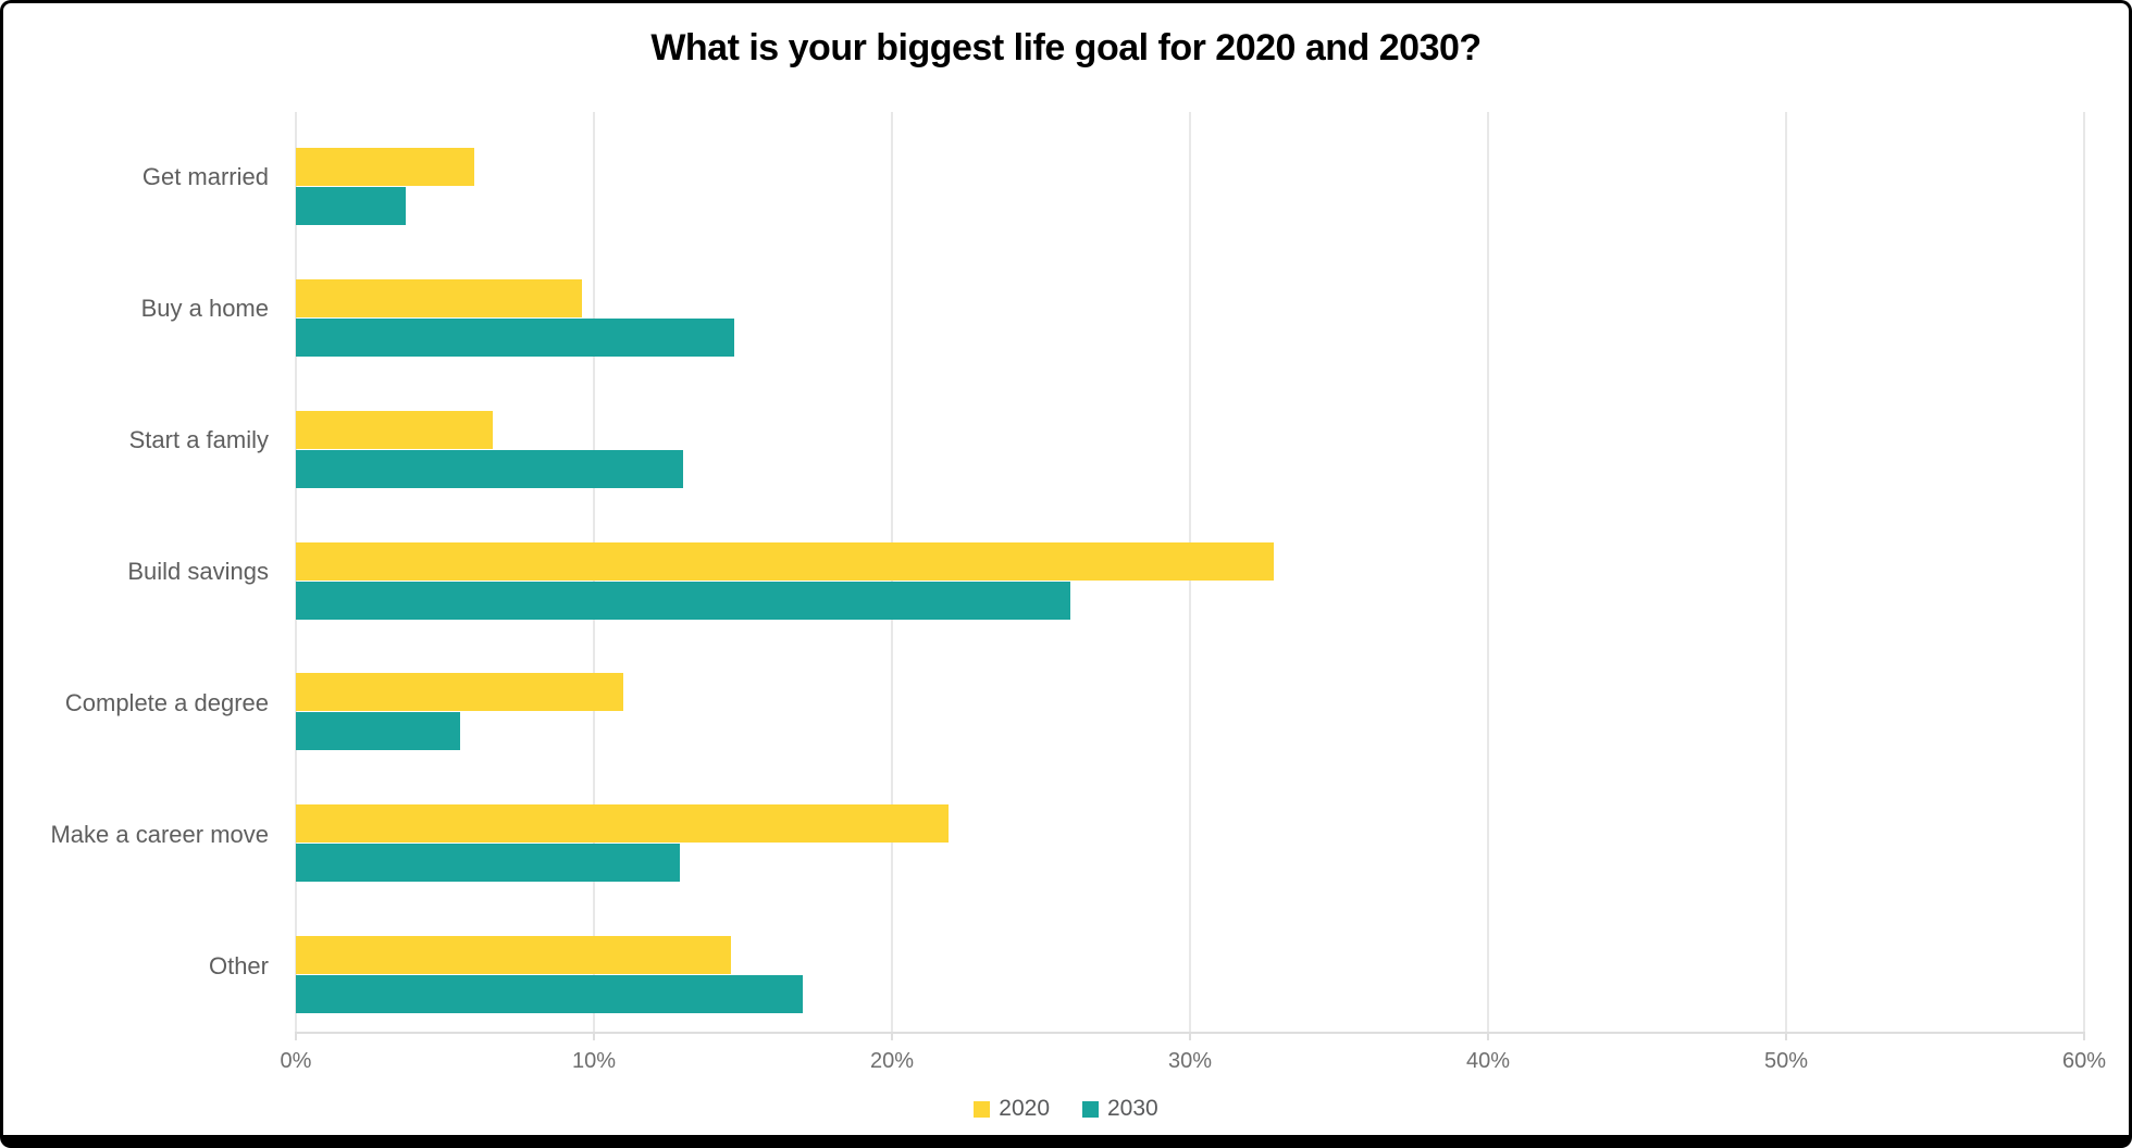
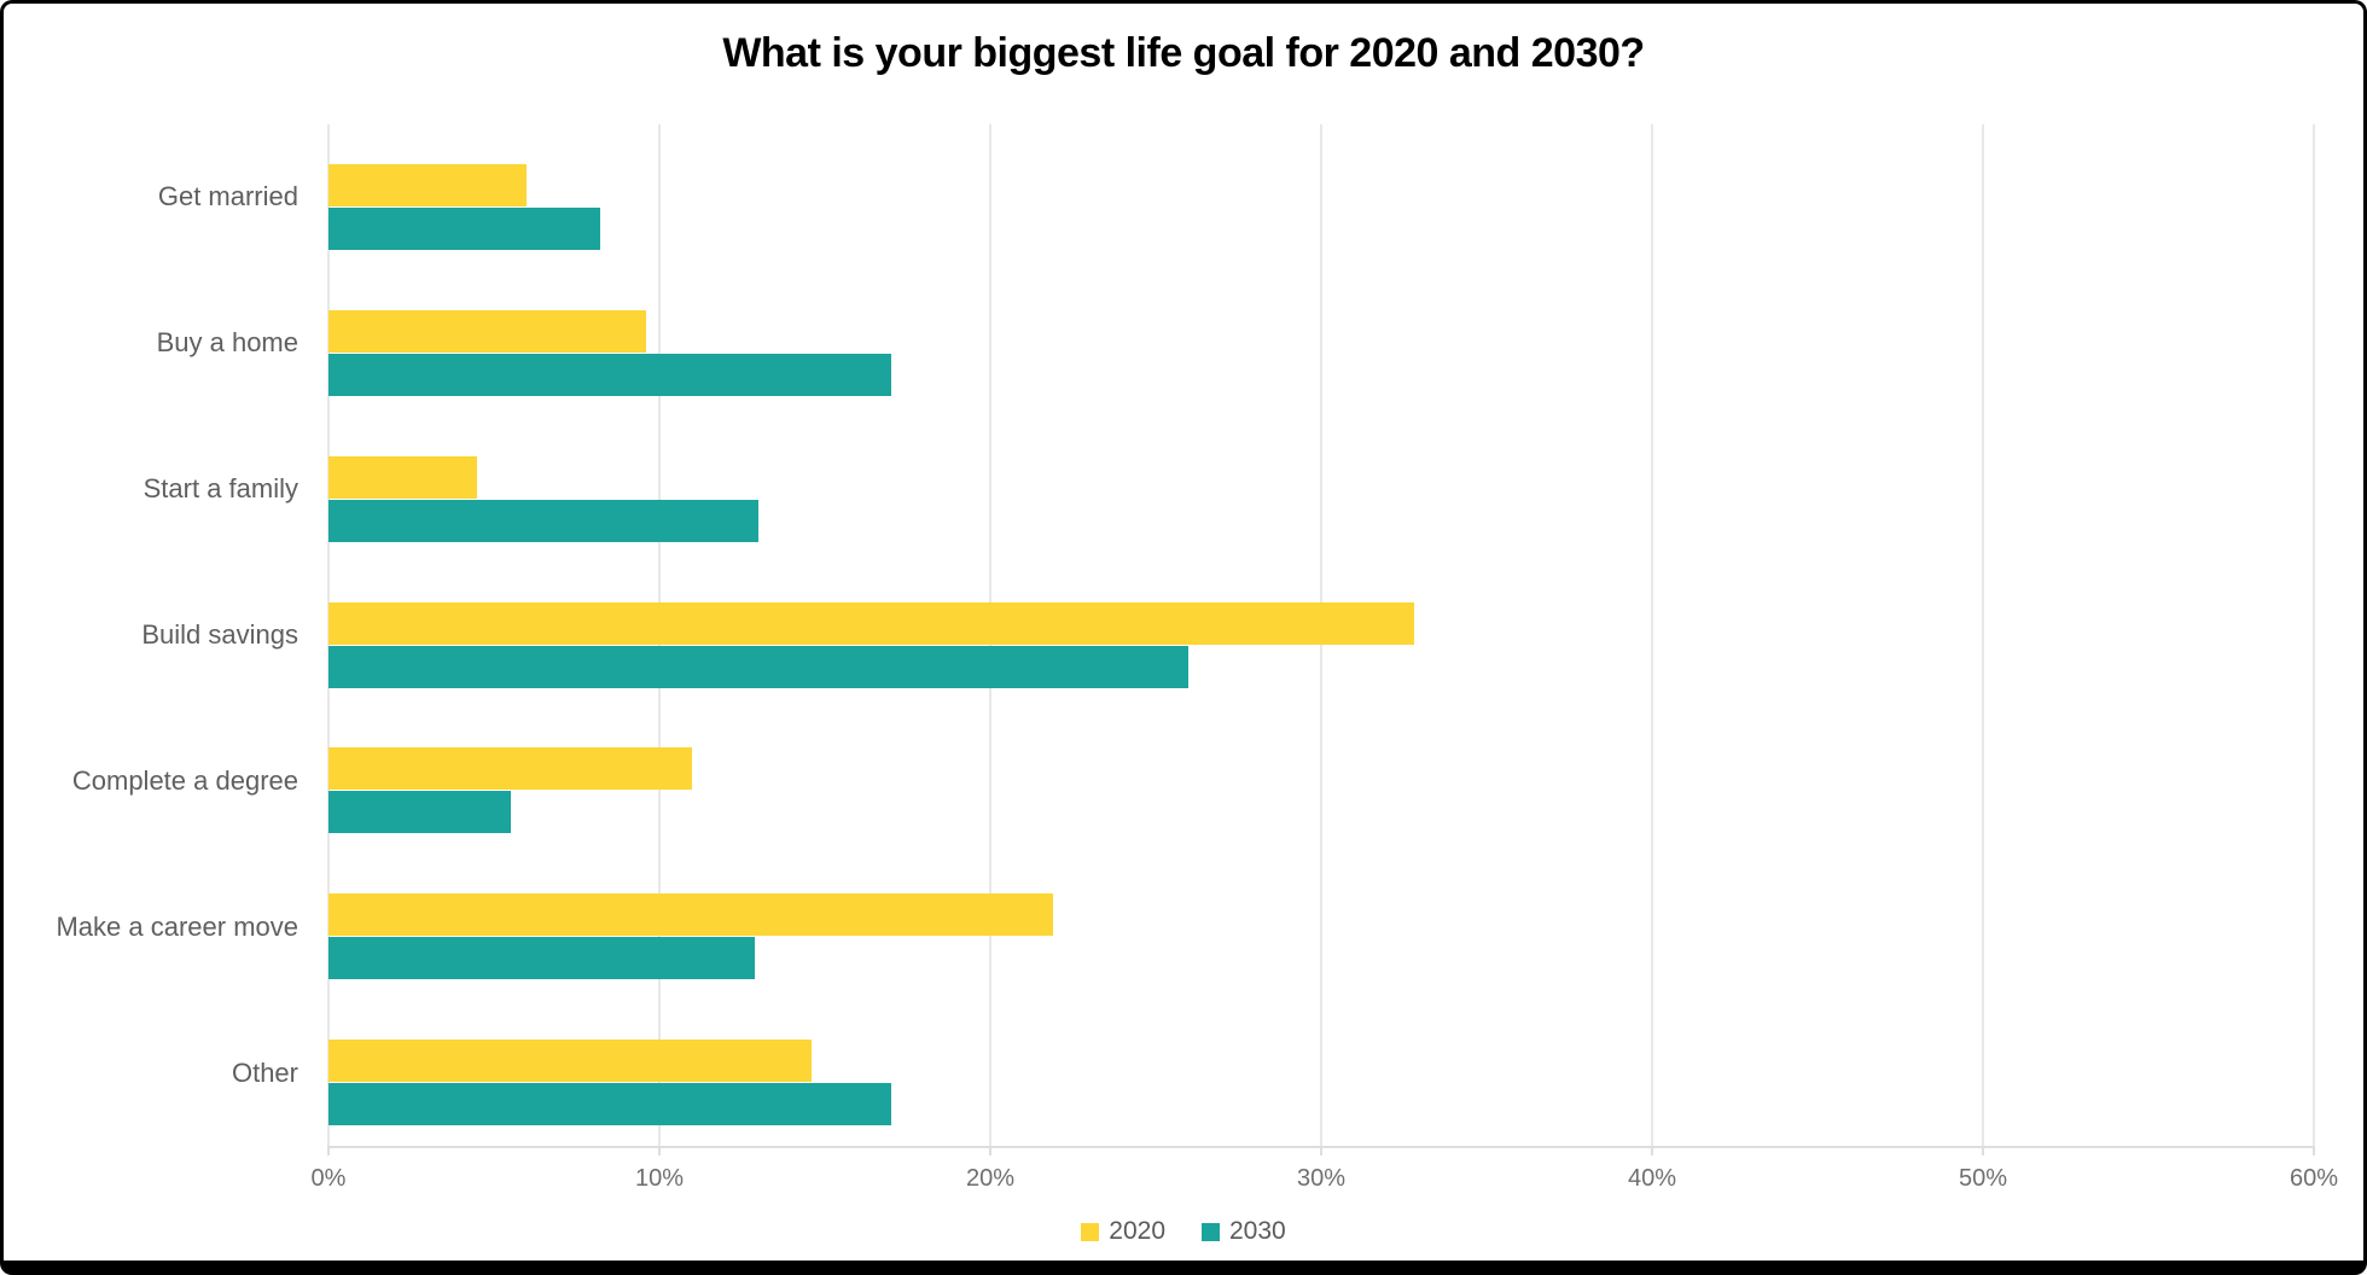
2030/Get married: 3.7% -> 8.2%
2030/Buy a home: 14.7% -> 17.0%
2020/Start a family: 6.6% -> 4.5%
